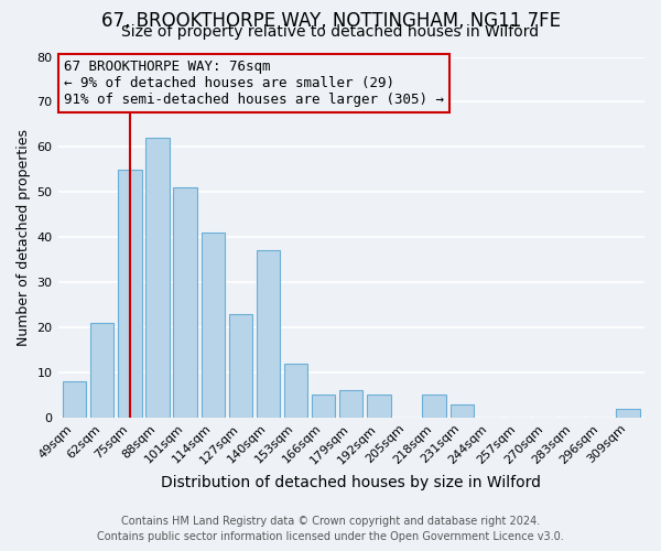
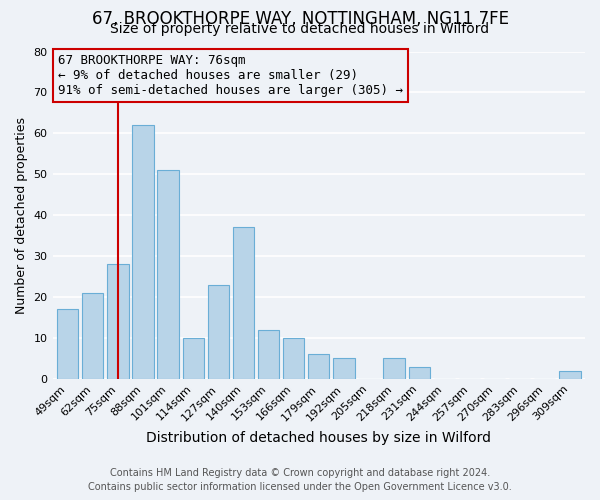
49sqm: 8 -> 17
75sqm: 55 -> 28
114sqm: 41 -> 10
166sqm: 5 -> 10
